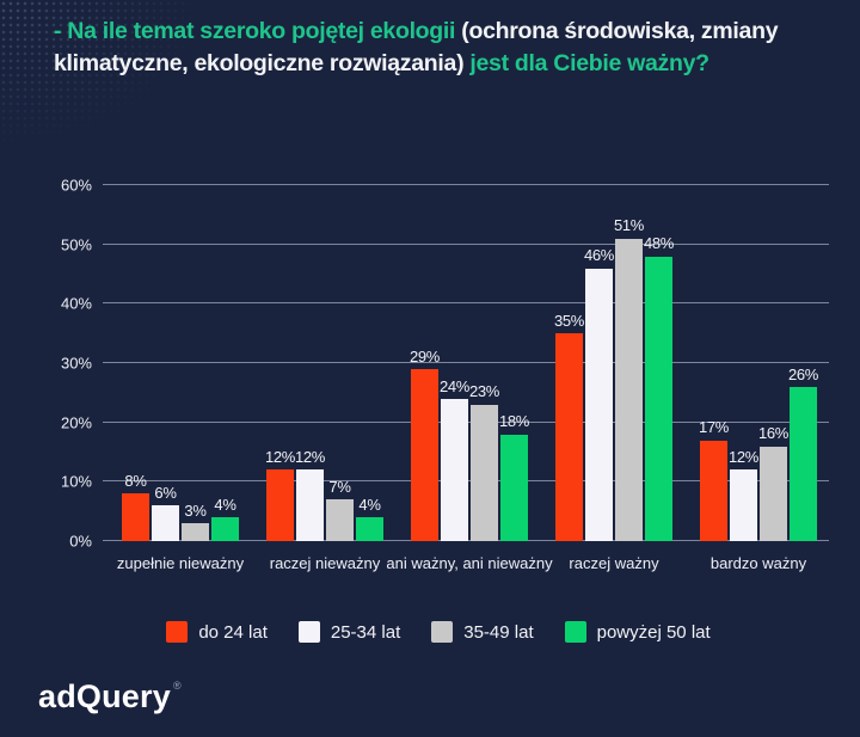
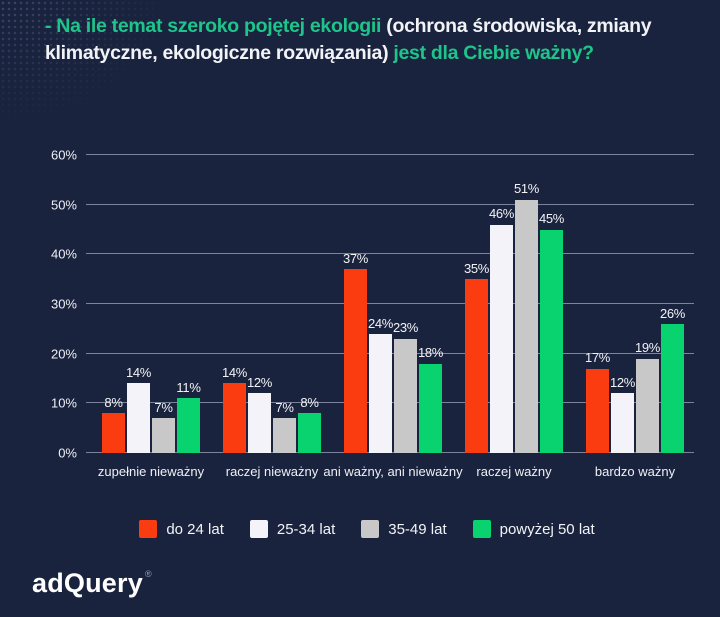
25-34 lat/zupełnie nieważny: 6% -> 14%
35-49 lat/zupełnie nieważny: 3% -> 7%
powyżej 50 lat/zupełnie nieważny: 4% -> 11%
do 24 lat/raczej nieważny: 12% -> 14%
powyżej 50 lat/raczej nieważny: 4% -> 8%
do 24 lat/ani ważny, ani nieważny: 29% -> 37%
powyżej 50 lat/raczej ważny: 48% -> 45%
35-49 lat/bardzo ważny: 16% -> 19%
